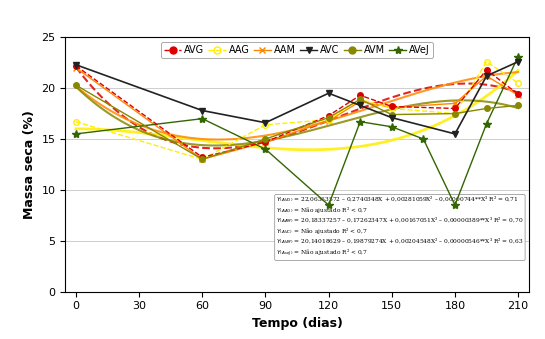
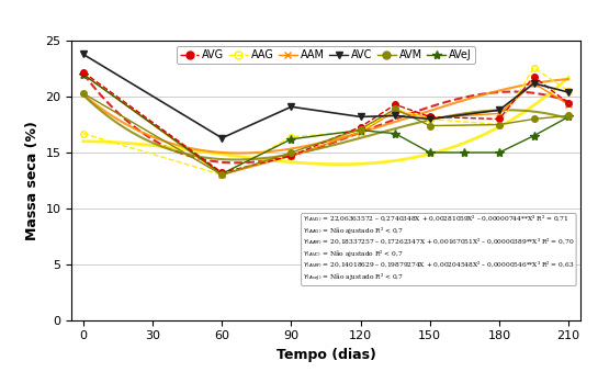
AVC/0: 22.3 -> 23.8
AVeJ/0: 15.5 -> 22.0
AVC/60: 17.8 -> 16.3
AVeJ/60: 17.0 -> 13.1
AVC/90: 16.6 -> 19.1
AVeJ/90: 14.0 -> 16.2
AVC/120: 19.5 -> 18.2
AVeJ/120: 8.5 -> 17.0
AVC/150: 17.1 -> 18.0
AVeJ/150: 16.2 -> 15.0
AVC/180: 15.5 -> 18.8
AVeJ/180: 8.5 -> 15.0
AVC/210: 22.6 -> 20.4
AVeJ/210: 23.1 -> 18.2
